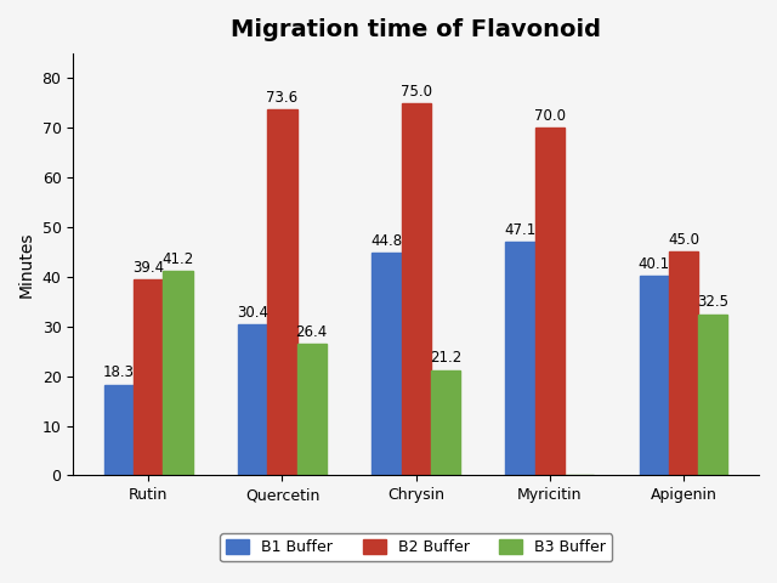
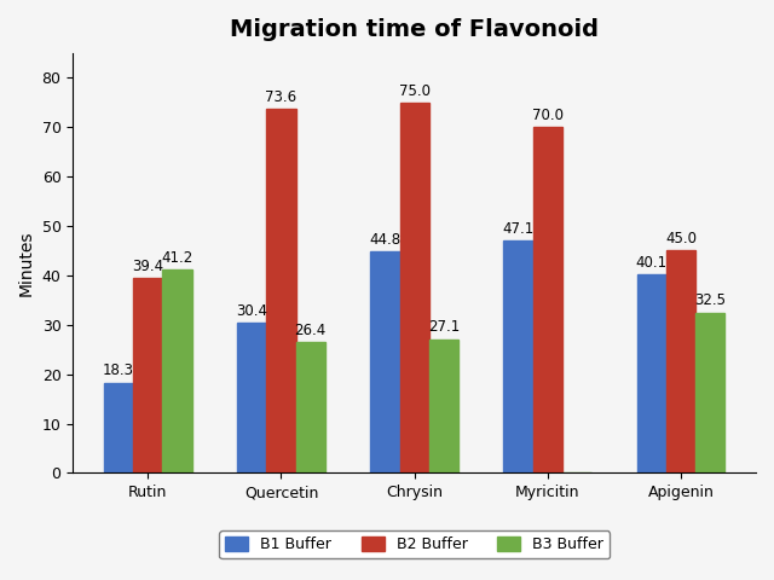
B3 Buffer/Chrysin: 21.2 -> 27.1
